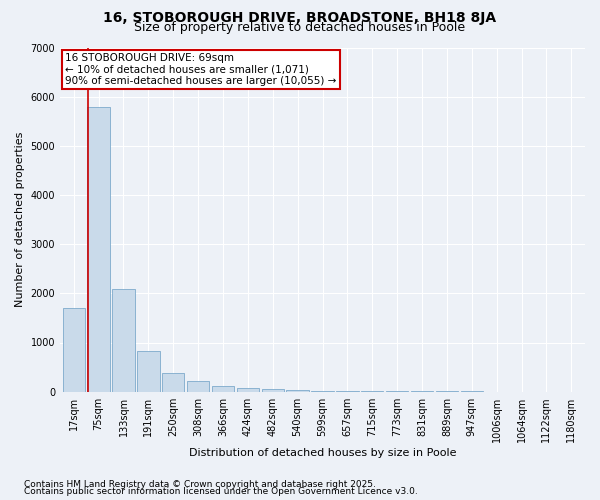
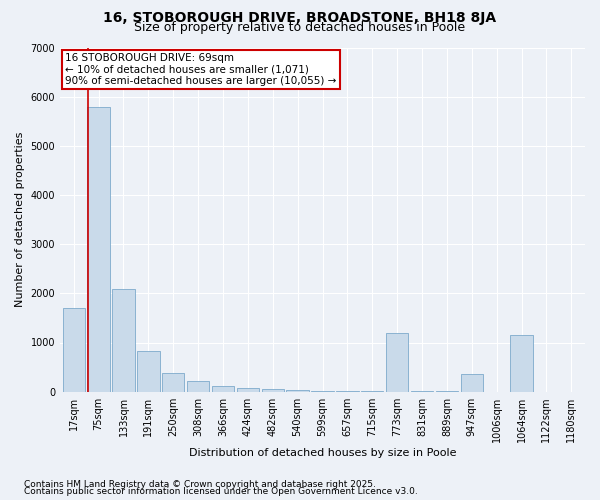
773sqm: 0 -> 1200
947sqm: 0 -> 350
1064sqm: 0 -> 1150
